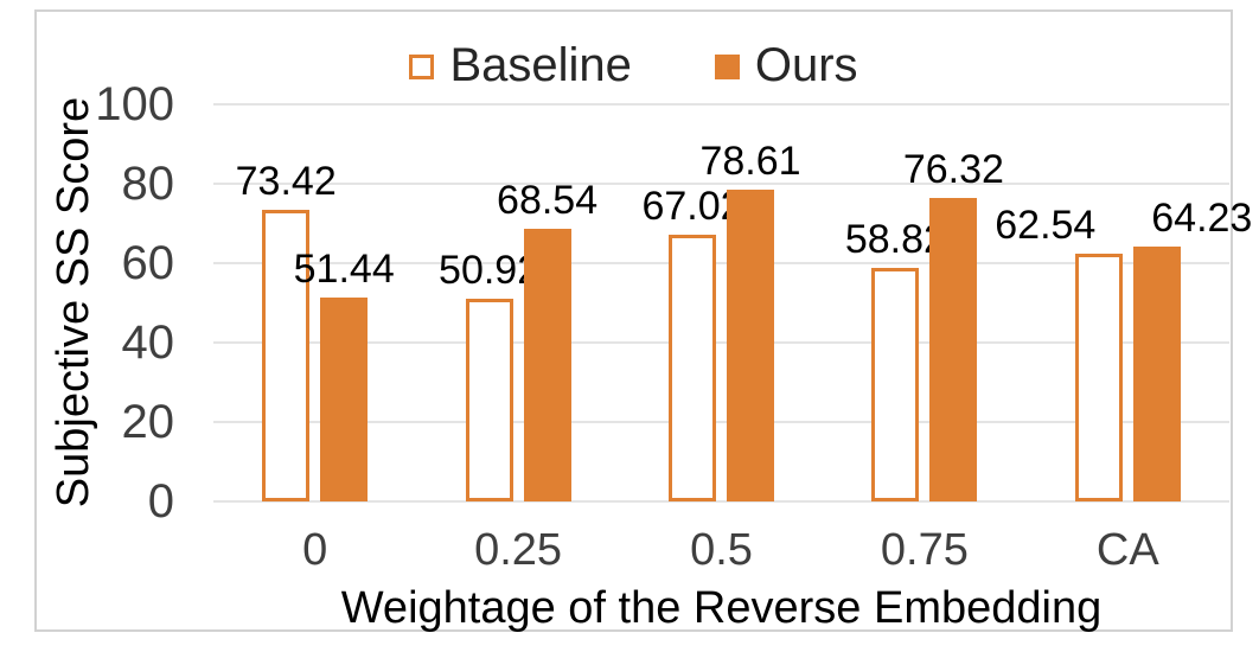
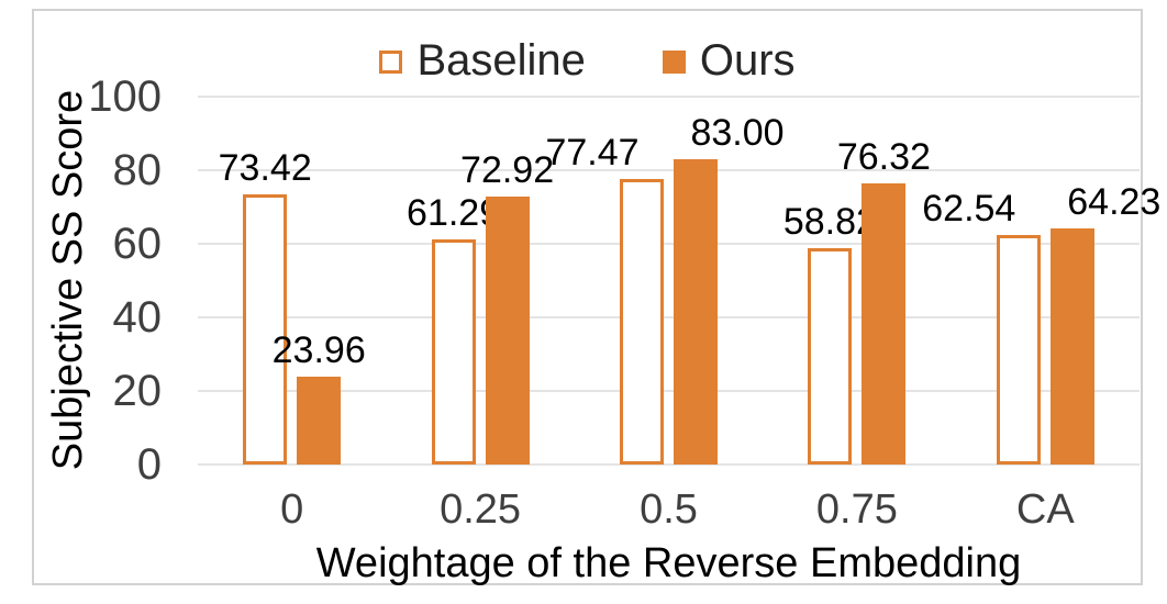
Ours/0: 51.44 -> 23.96
Baseline/0.25: 50.92 -> 61.29
Ours/0.25: 68.54 -> 72.92
Baseline/0.5: 67.02 -> 77.47
Ours/0.5: 78.61 -> 83.00
